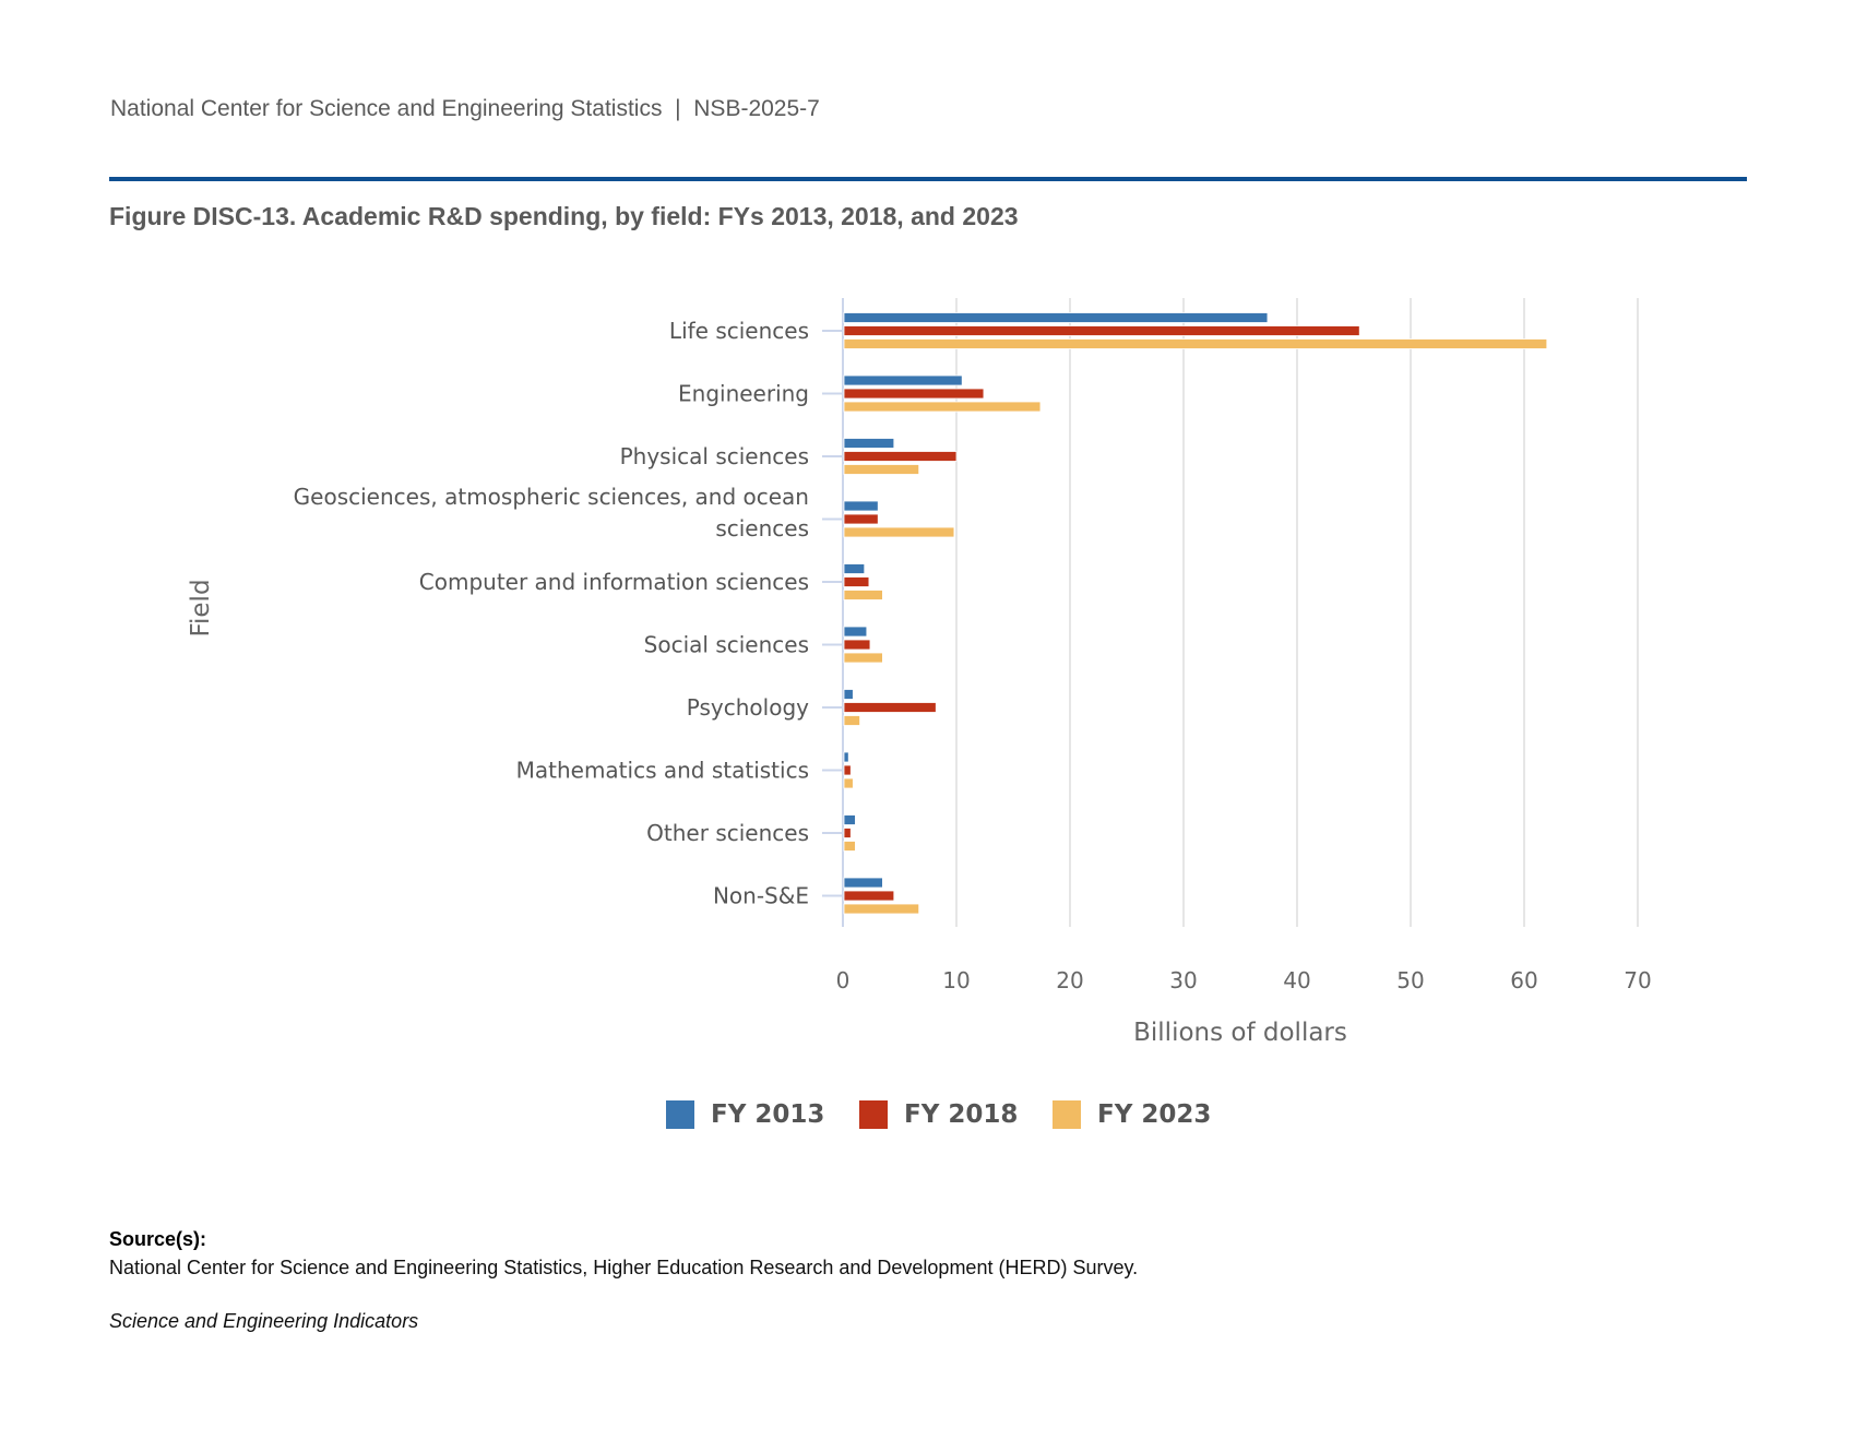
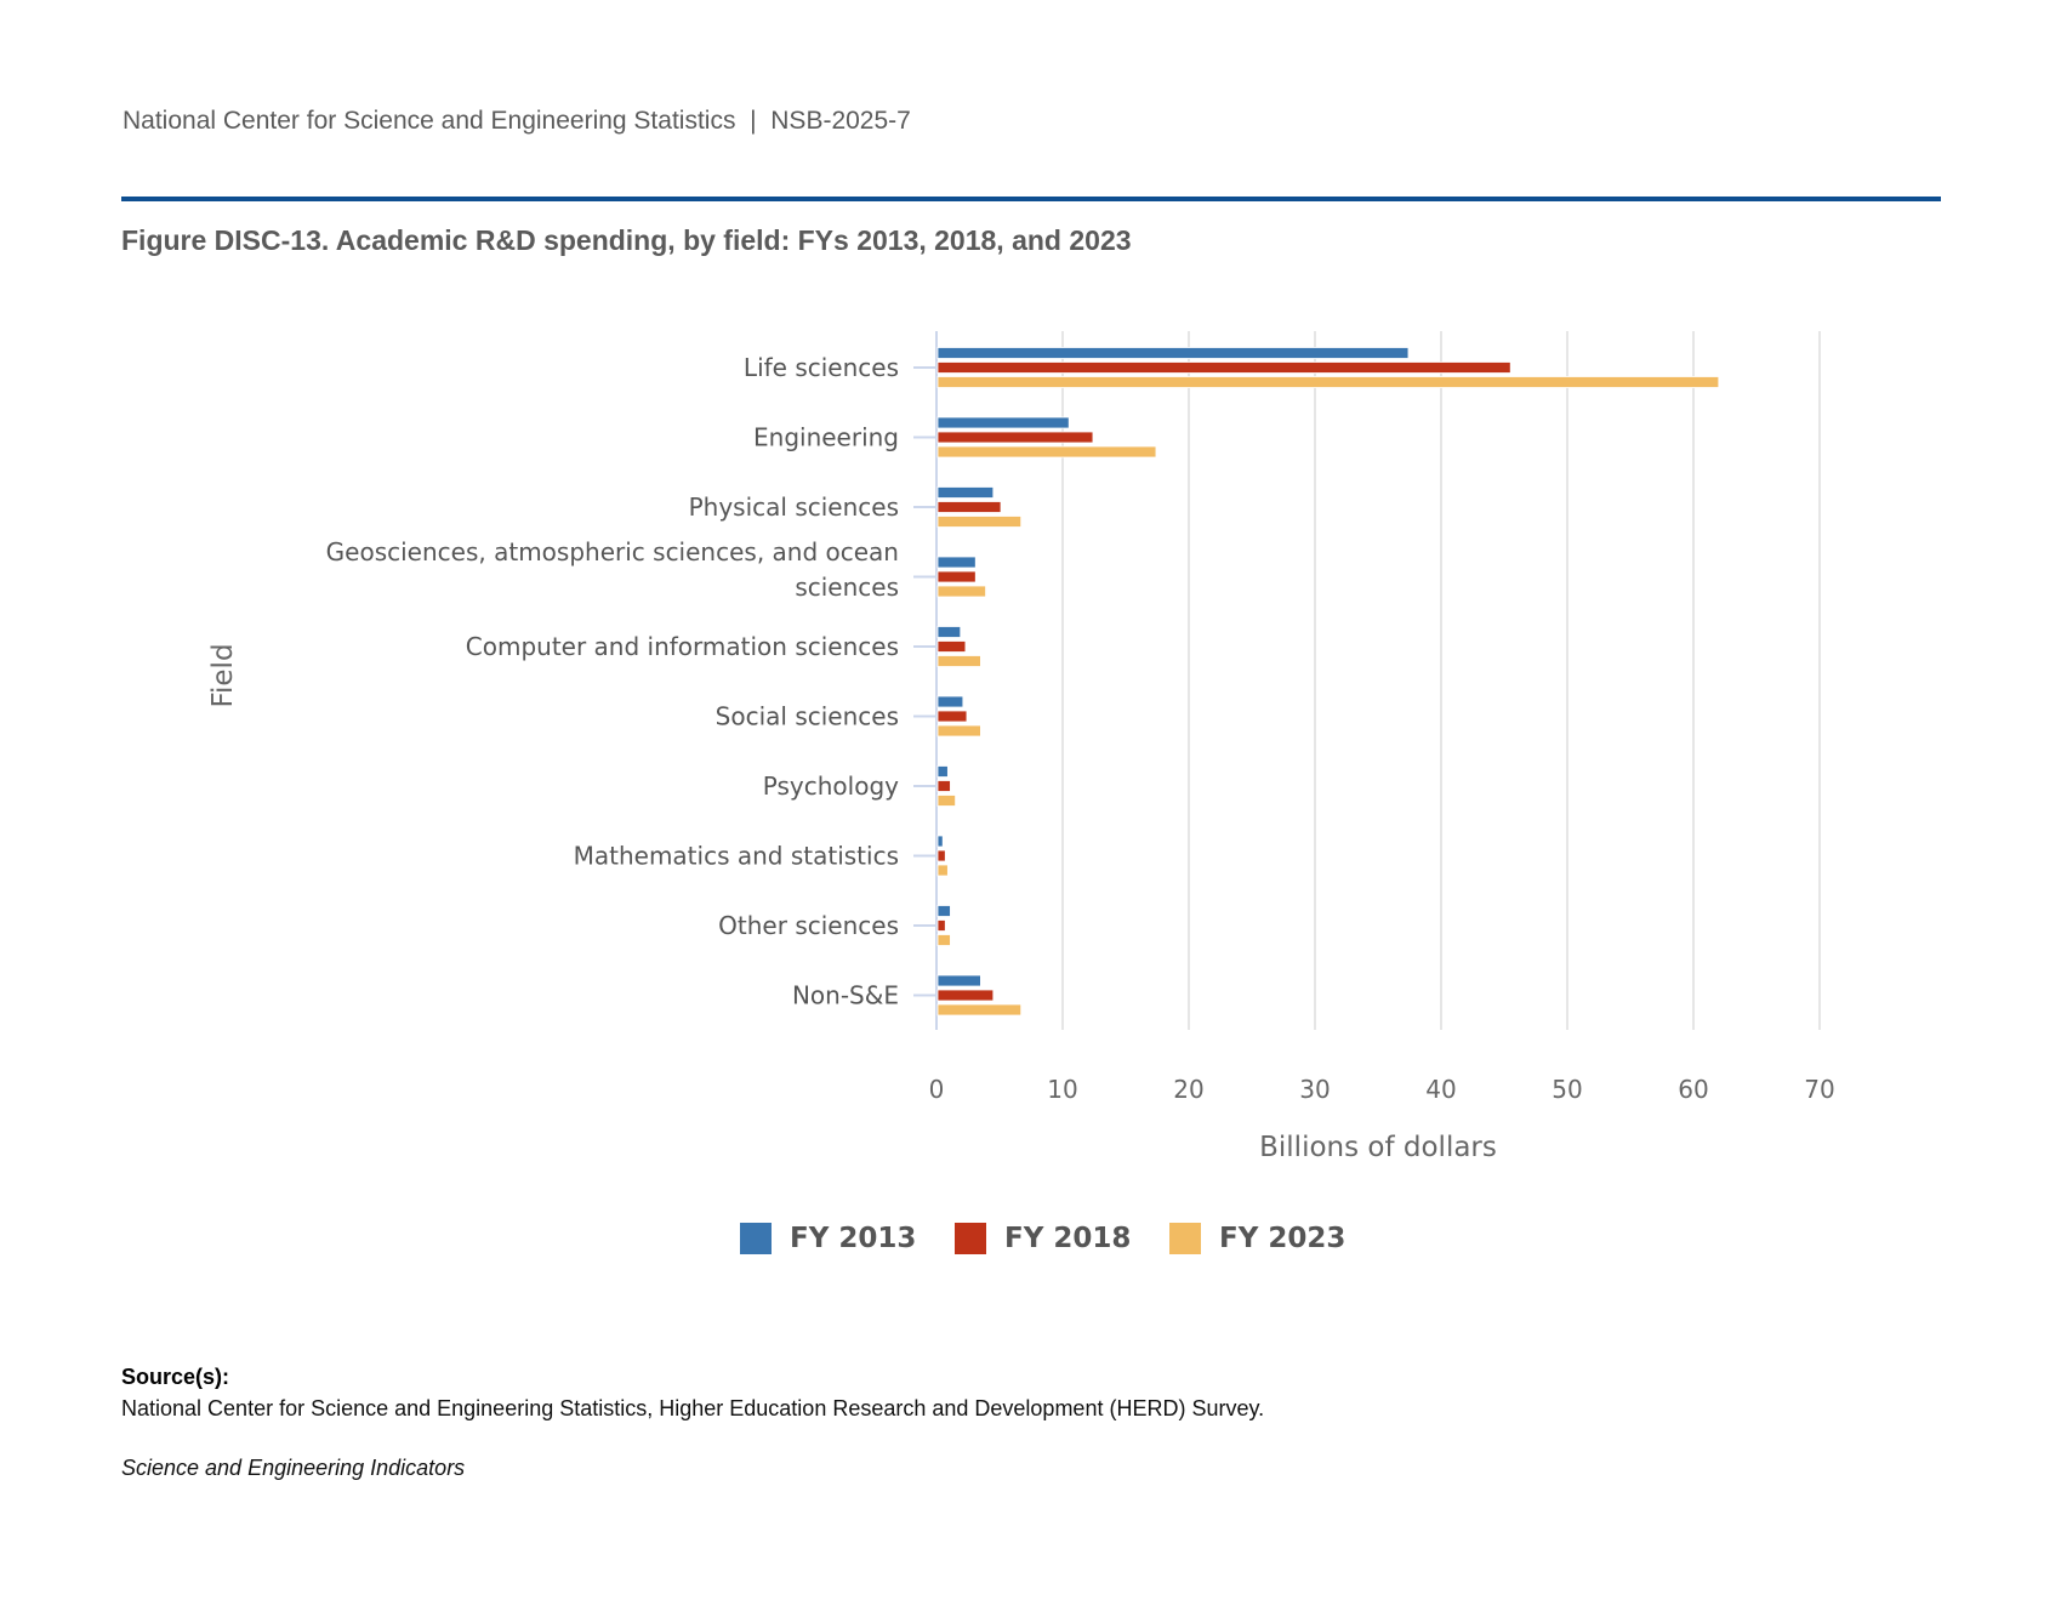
FY 2018/Physical sciences: 10.0 -> 5.1
FY 2023/Geosciences, atmospheric sciences, and ocean sciences: 9.8 -> 3.9
FY 2018/Psychology: 8.2 -> 1.1
